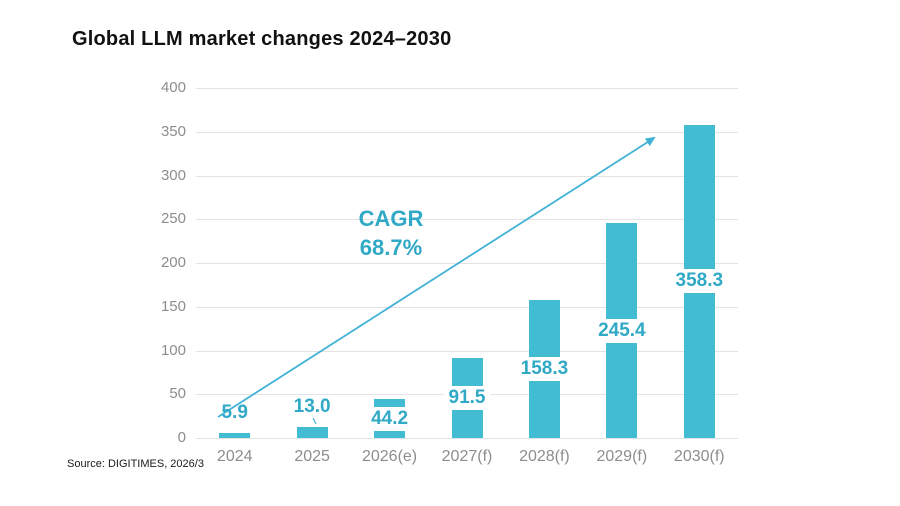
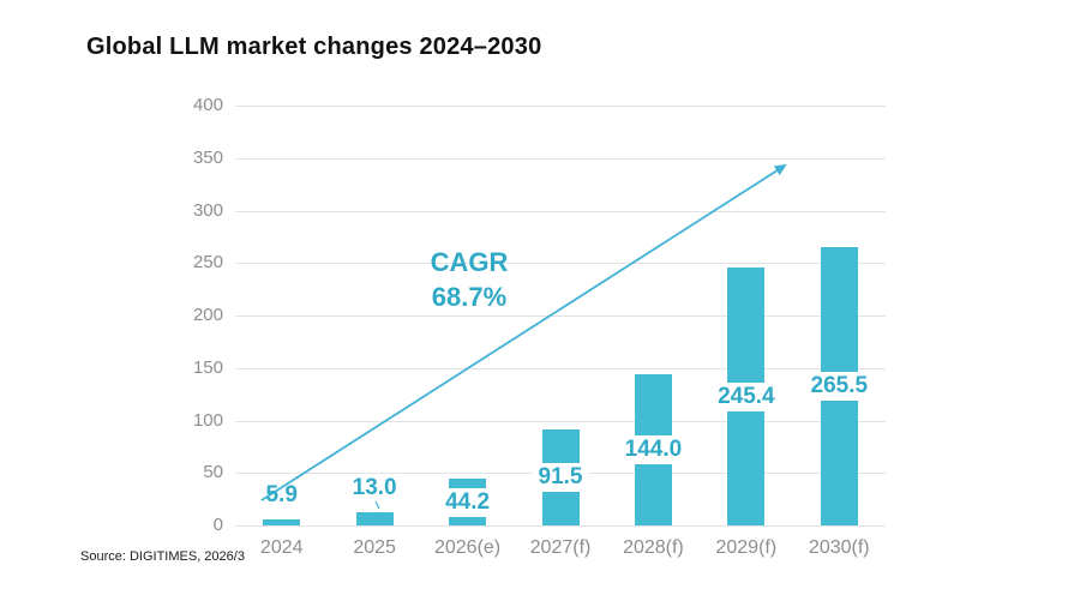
2028(f): 158.3 -> 144.0
2030(f): 358.3 -> 265.5
